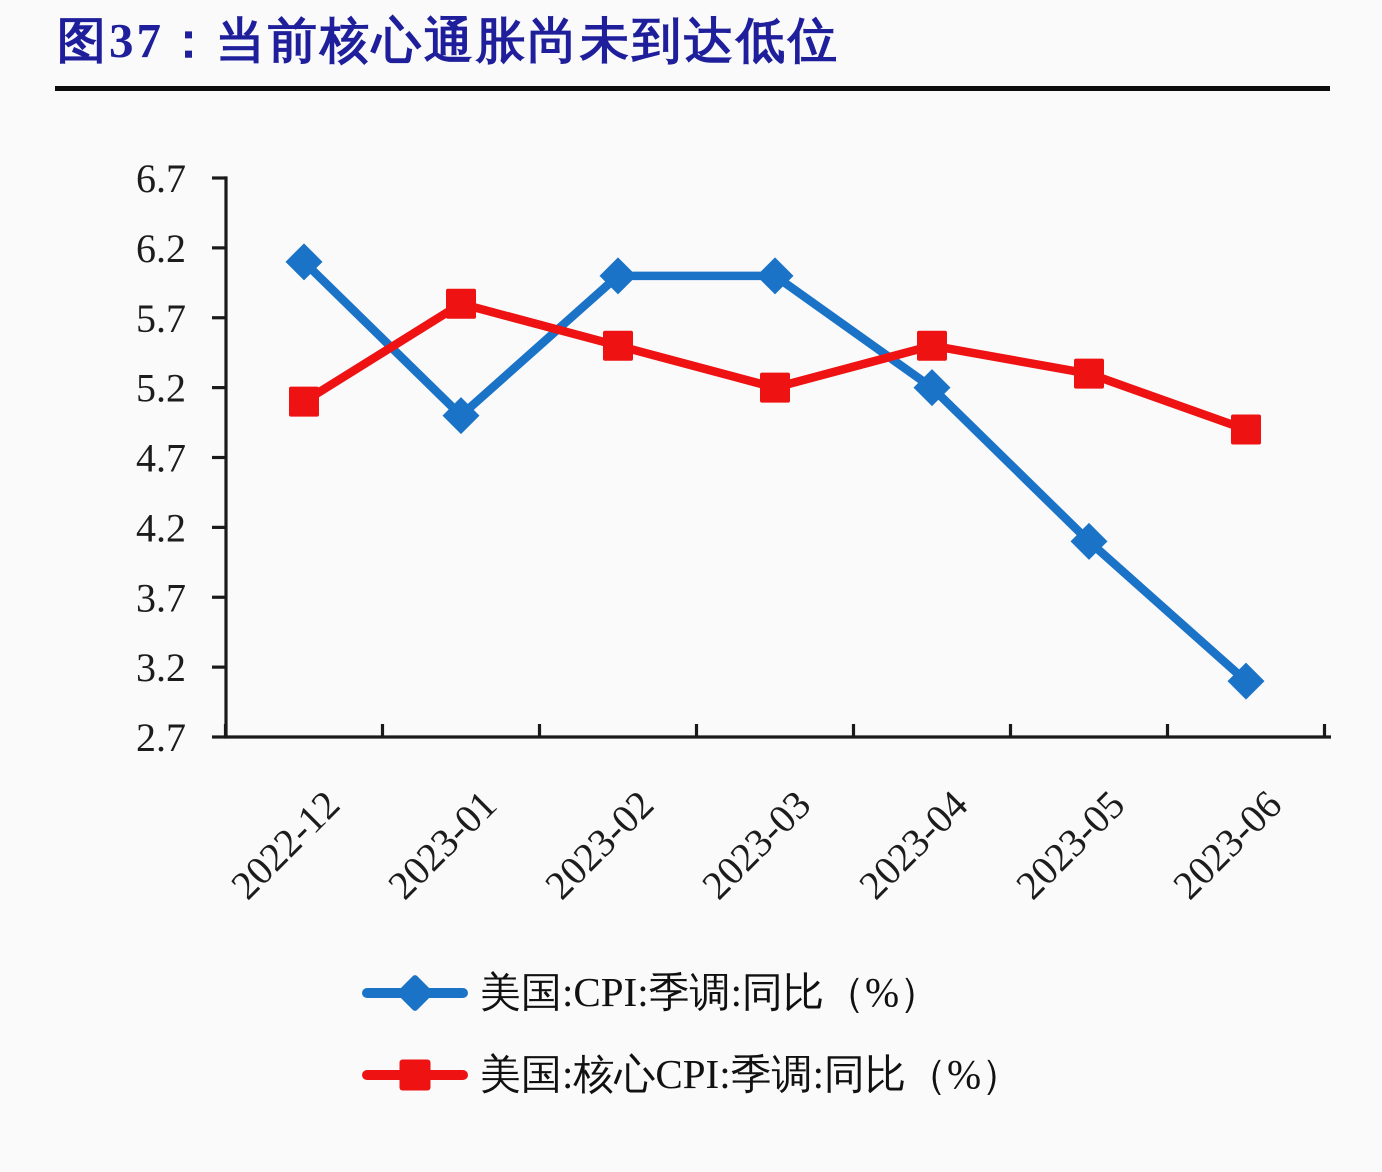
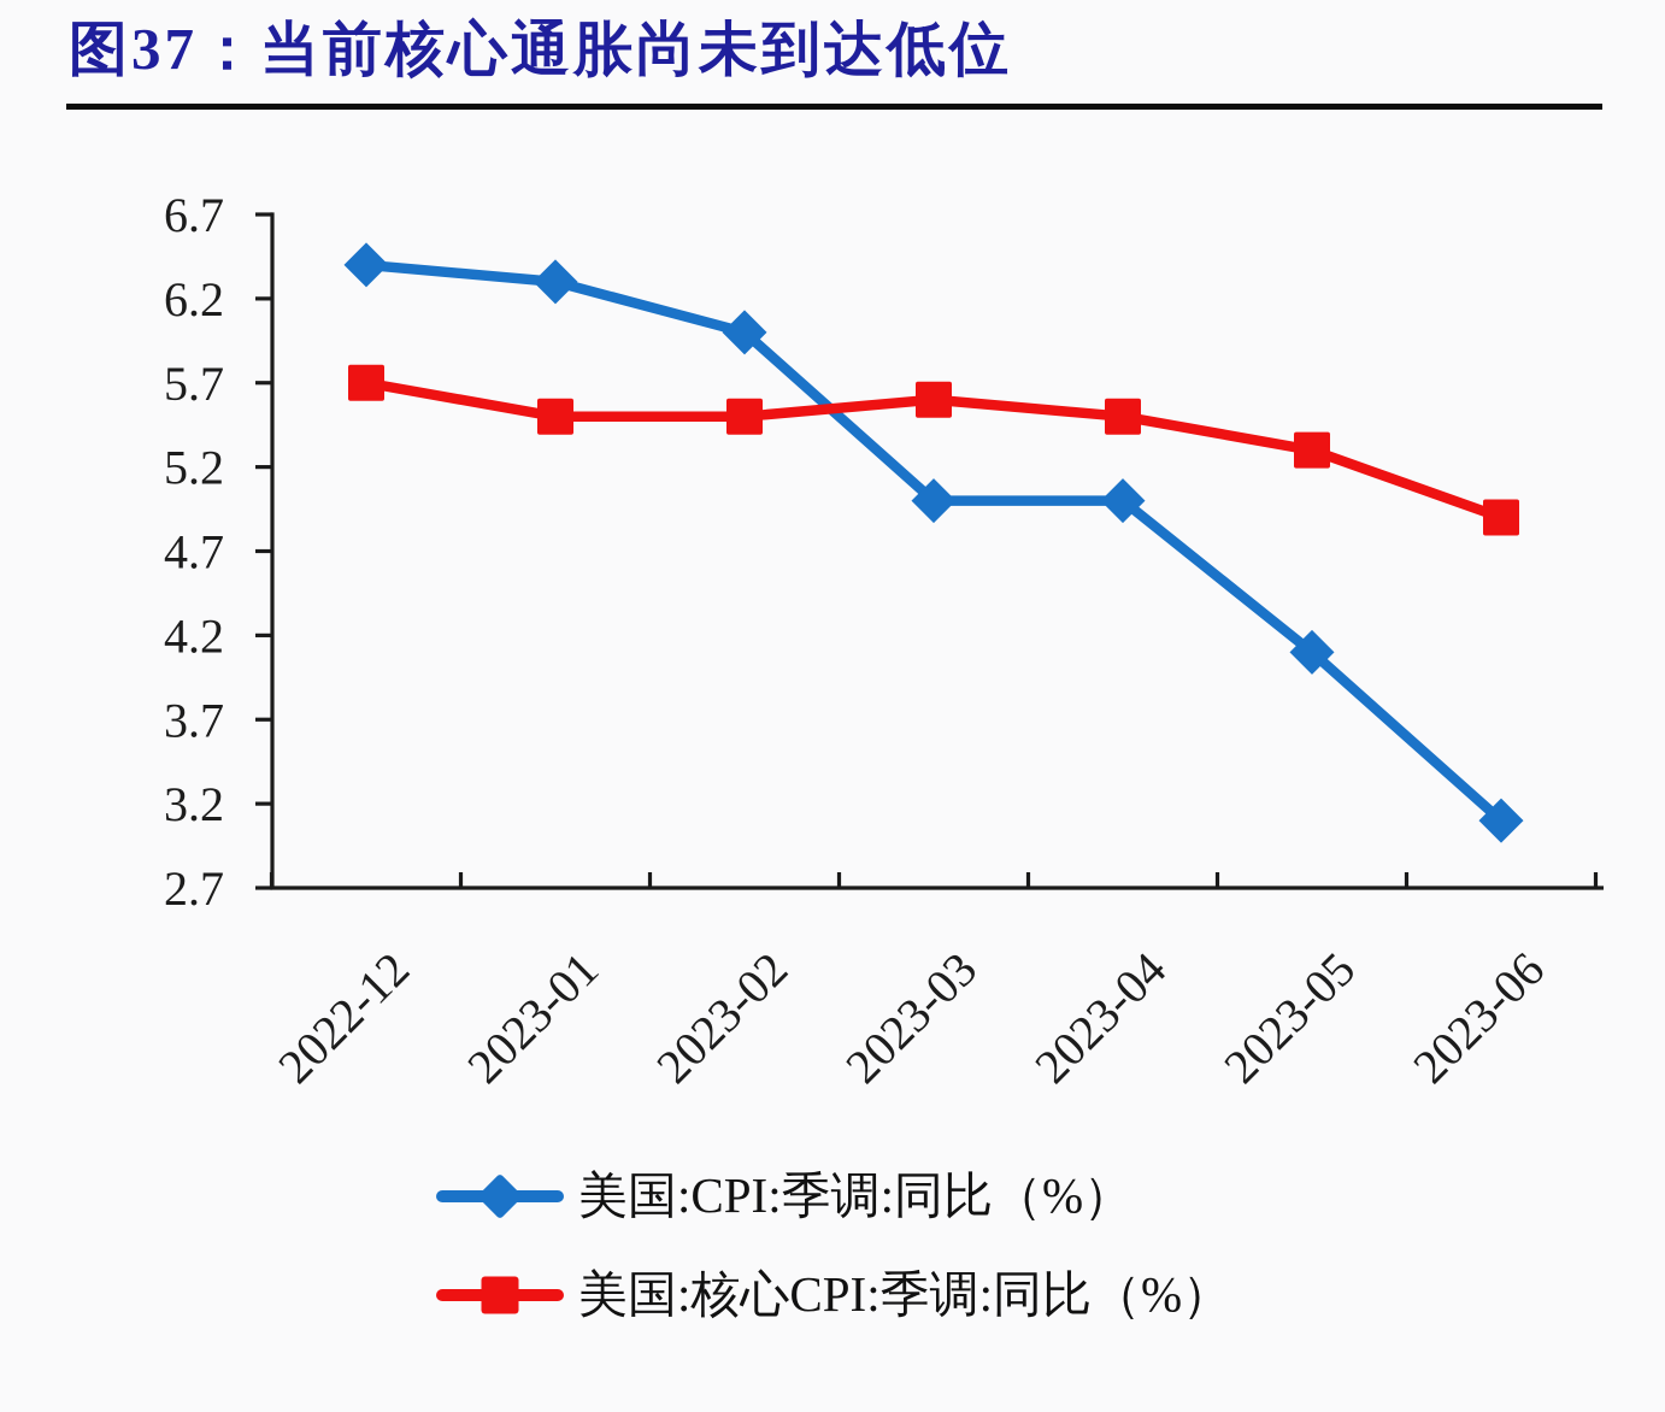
美国:CPI:季调:同比（%）/2022-12: 6.1 -> 6.4
美国:核心CPI:季调:同比（%）/2022-12: 5.1 -> 5.7
美国:CPI:季调:同比（%）/2023-01: 5.0 -> 6.3
美国:核心CPI:季调:同比（%）/2023-01: 5.8 -> 5.5
美国:CPI:季调:同比（%）/2023-03: 6.0 -> 5.0
美国:核心CPI:季调:同比（%）/2023-03: 5.2 -> 5.6
美国:CPI:季调:同比（%）/2023-04: 5.2 -> 5.0
